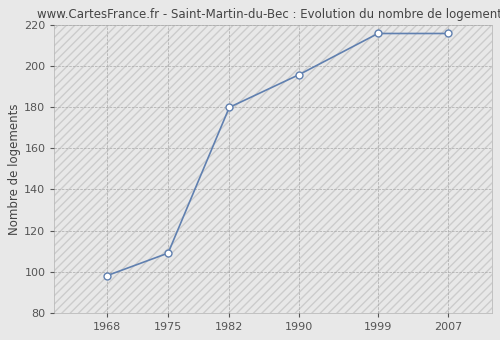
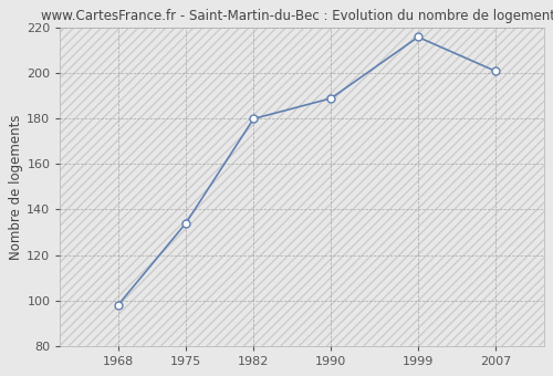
1975: 109 -> 134
1990: 196 -> 189
2007: 216 -> 201
